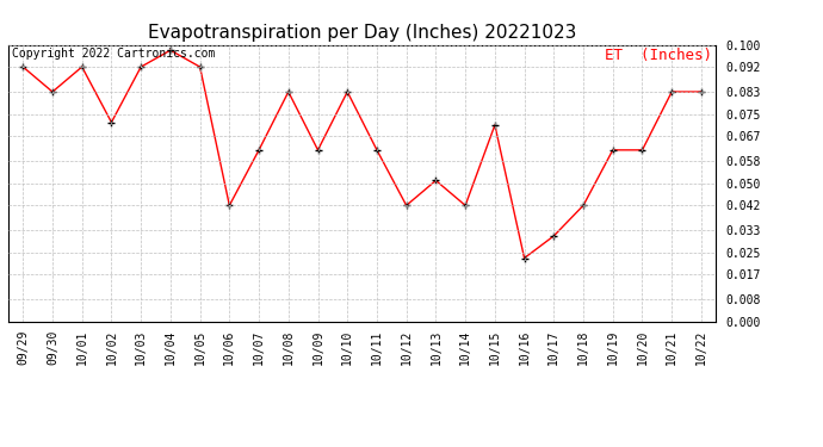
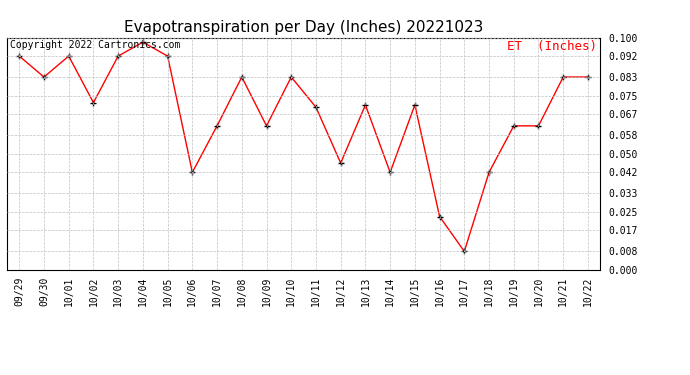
10/11: 0.062 -> 0.070
10/12: 0.042 -> 0.046
10/13: 0.051 -> 0.071
10/17: 0.031 -> 0.008
